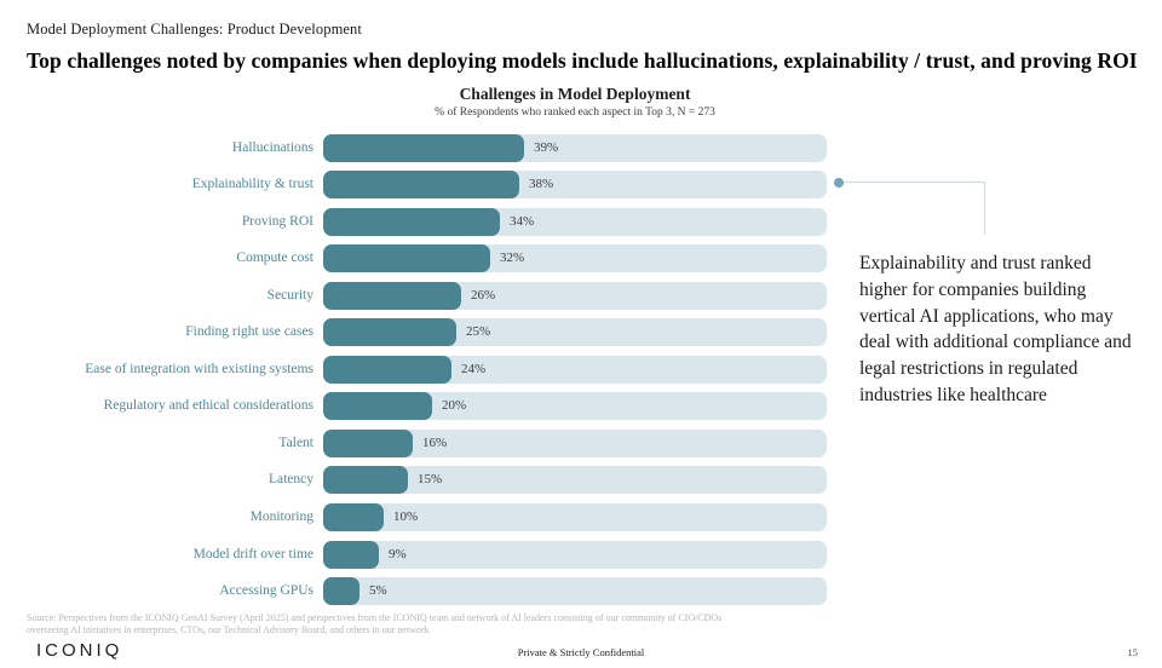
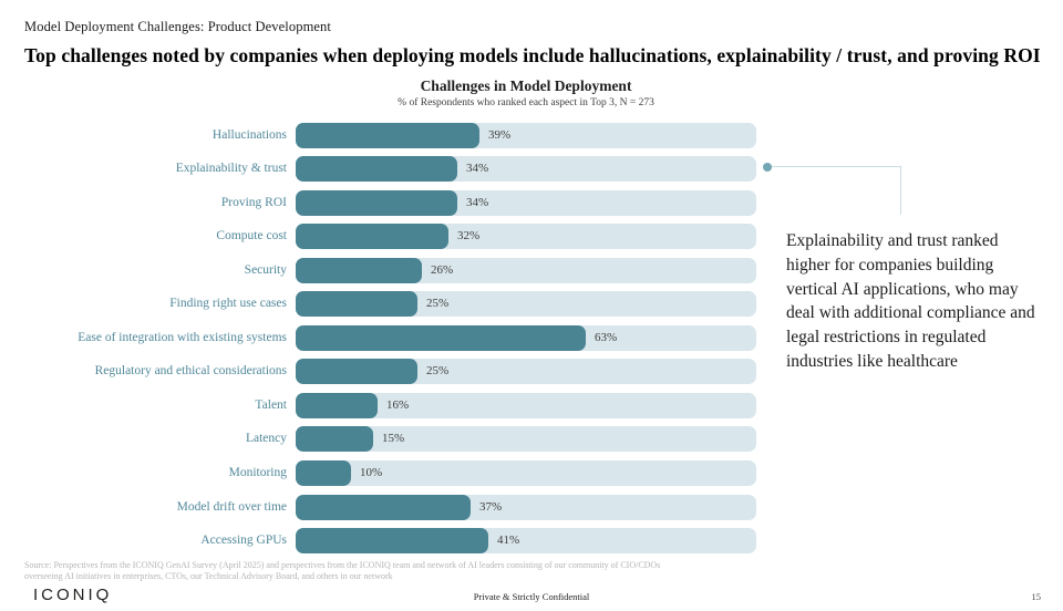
Explainability & trust: 38% -> 34%
Ease of integration with existing systems: 24% -> 63%
Regulatory and ethical considerations: 20% -> 25%
Model drift over time: 9% -> 37%
Accessing GPUs: 5% -> 41%
